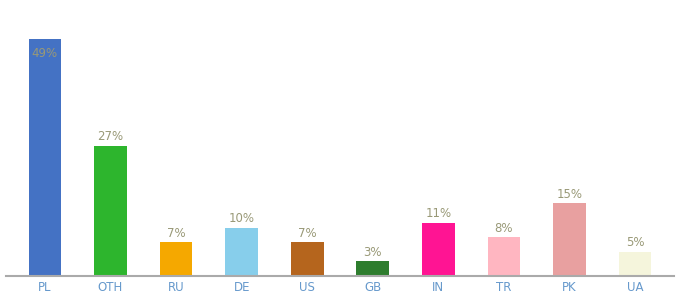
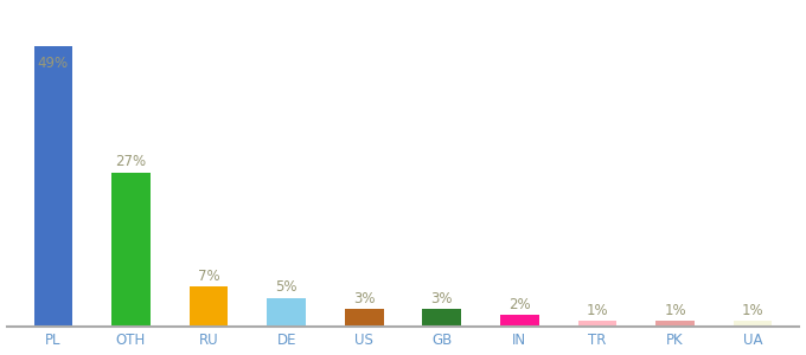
DE: 10% -> 5%
US: 7% -> 3%
IN: 11% -> 2%
TR: 8% -> 1%
PK: 15% -> 1%
UA: 5% -> 1%
